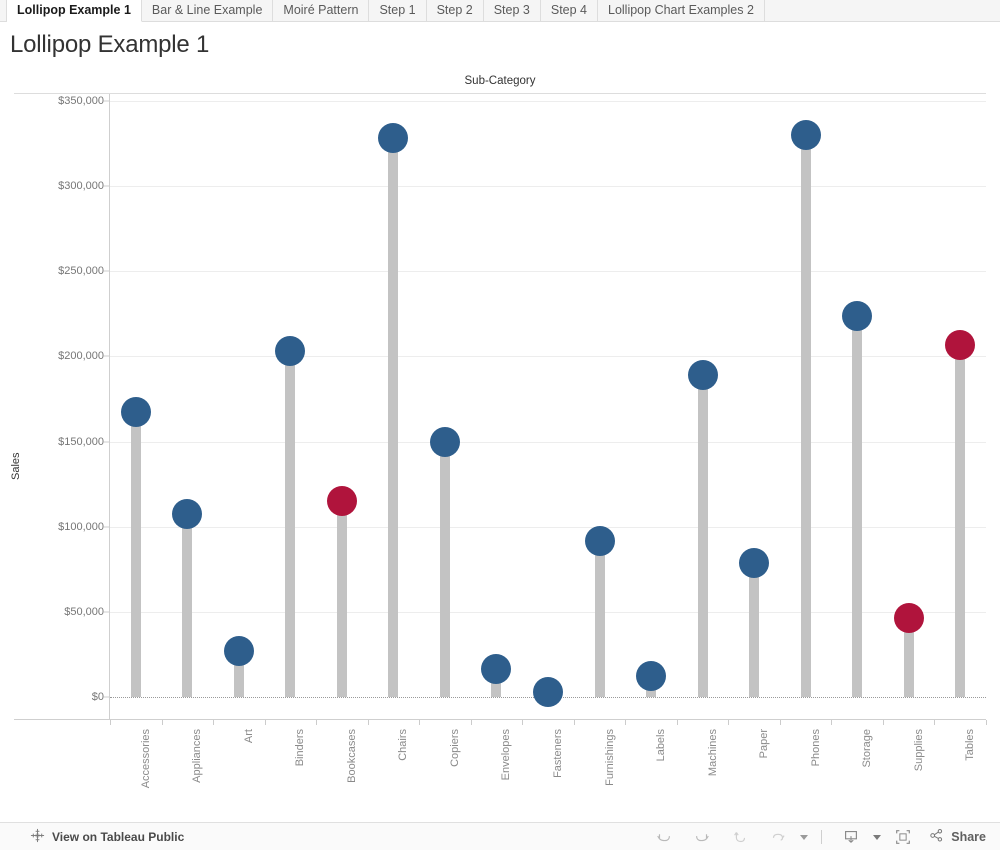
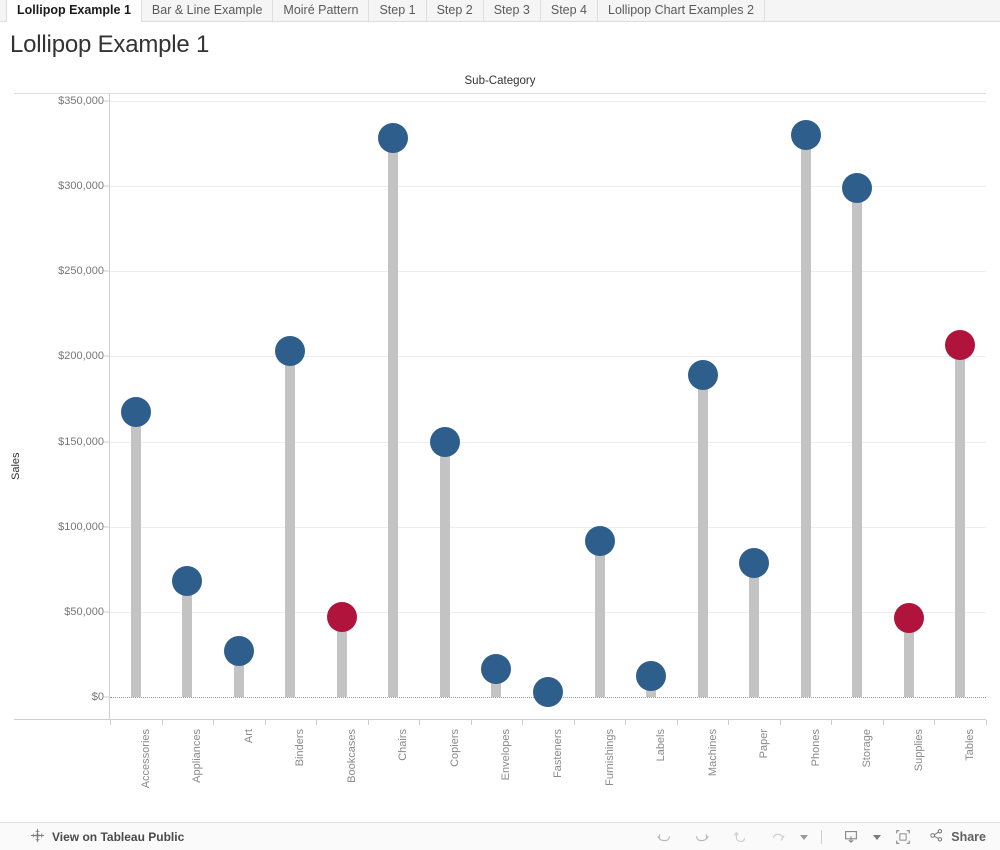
Appliances: $108000 -> $68000
Bookcases: $115000 -> $47000
Storage: $224000 -> $299000
